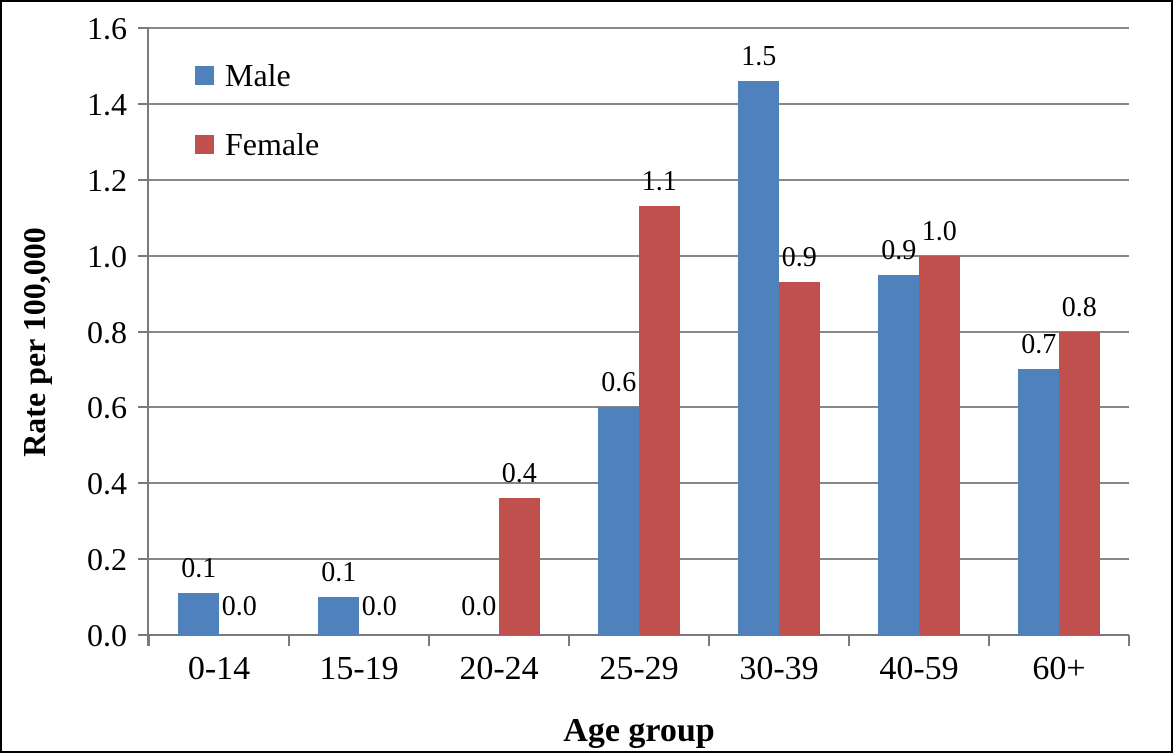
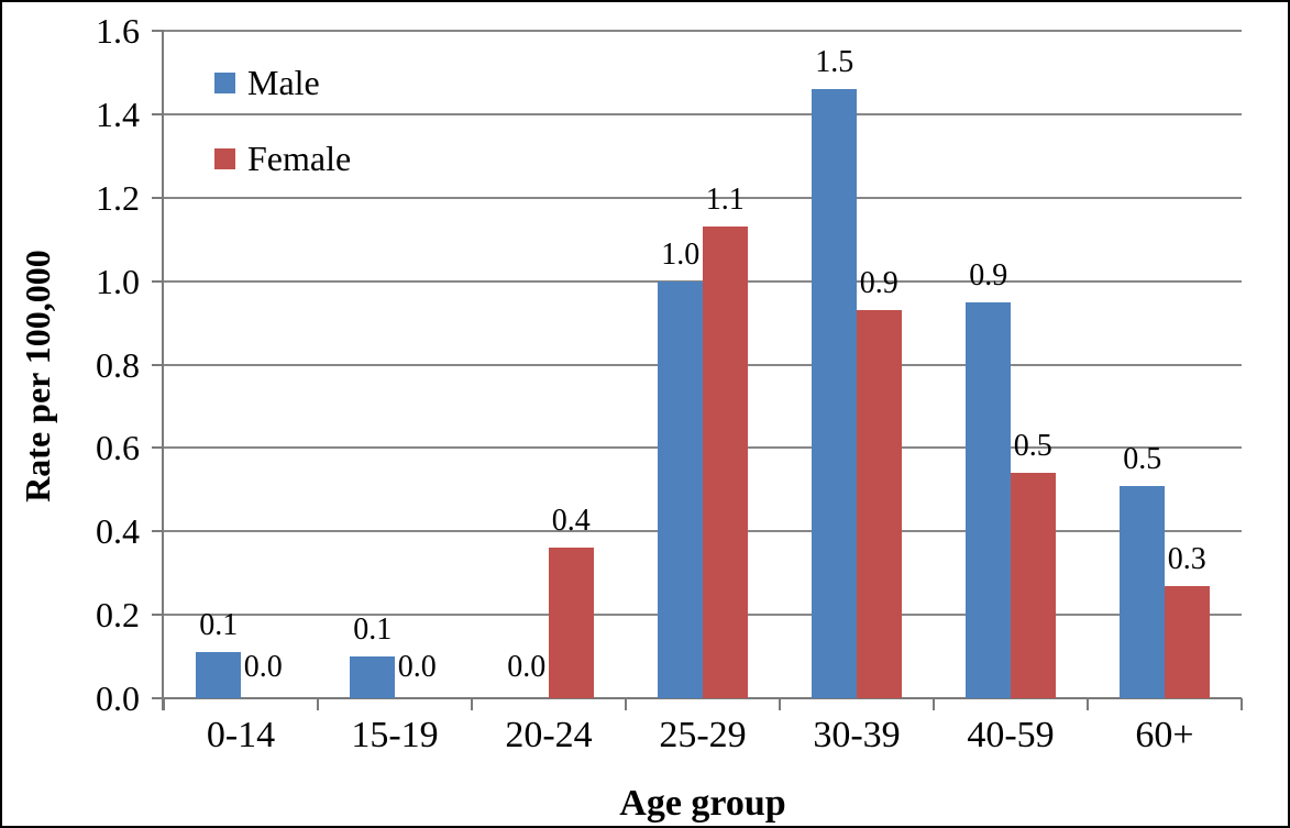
Male/25-29: 0.6 -> 1.0
Female/40-59: 1.0 -> 0.5
Male/60+: 0.7 -> 0.5
Female/60+: 0.8 -> 0.3
